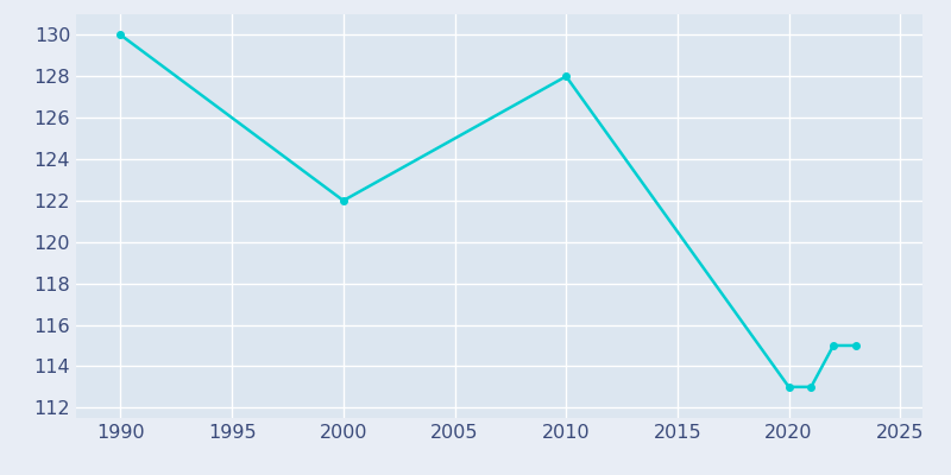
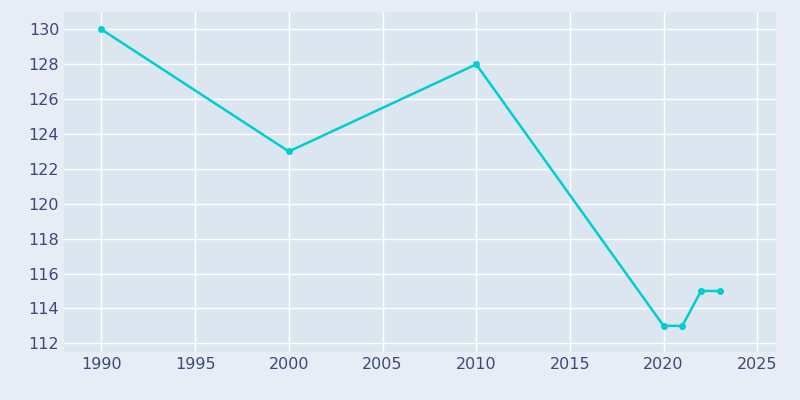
2000: 122 -> 123
